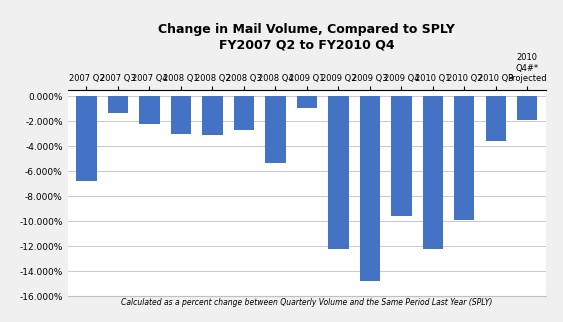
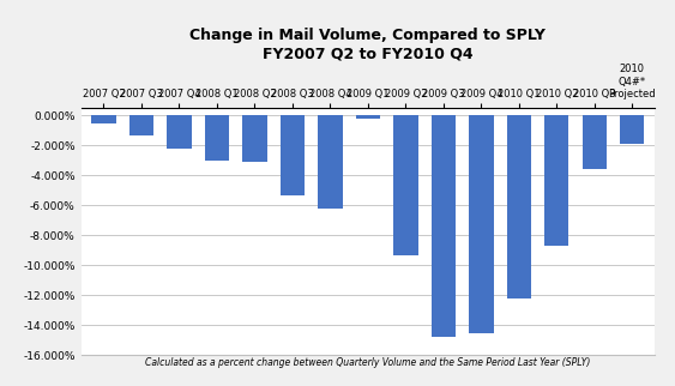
2007 Q2: -6.8% -> -0.5%
2008 Q3: -2.7% -> -5.3%
2008 Q4: -5.3% -> -6.2%
2009 Q1: -0.9% -> -0.2%
2009 Q2: -12.2% -> -9.3%
2009 Q4: -9.6% -> -14.5%
2010 Q2: -9.9% -> -8.7%
